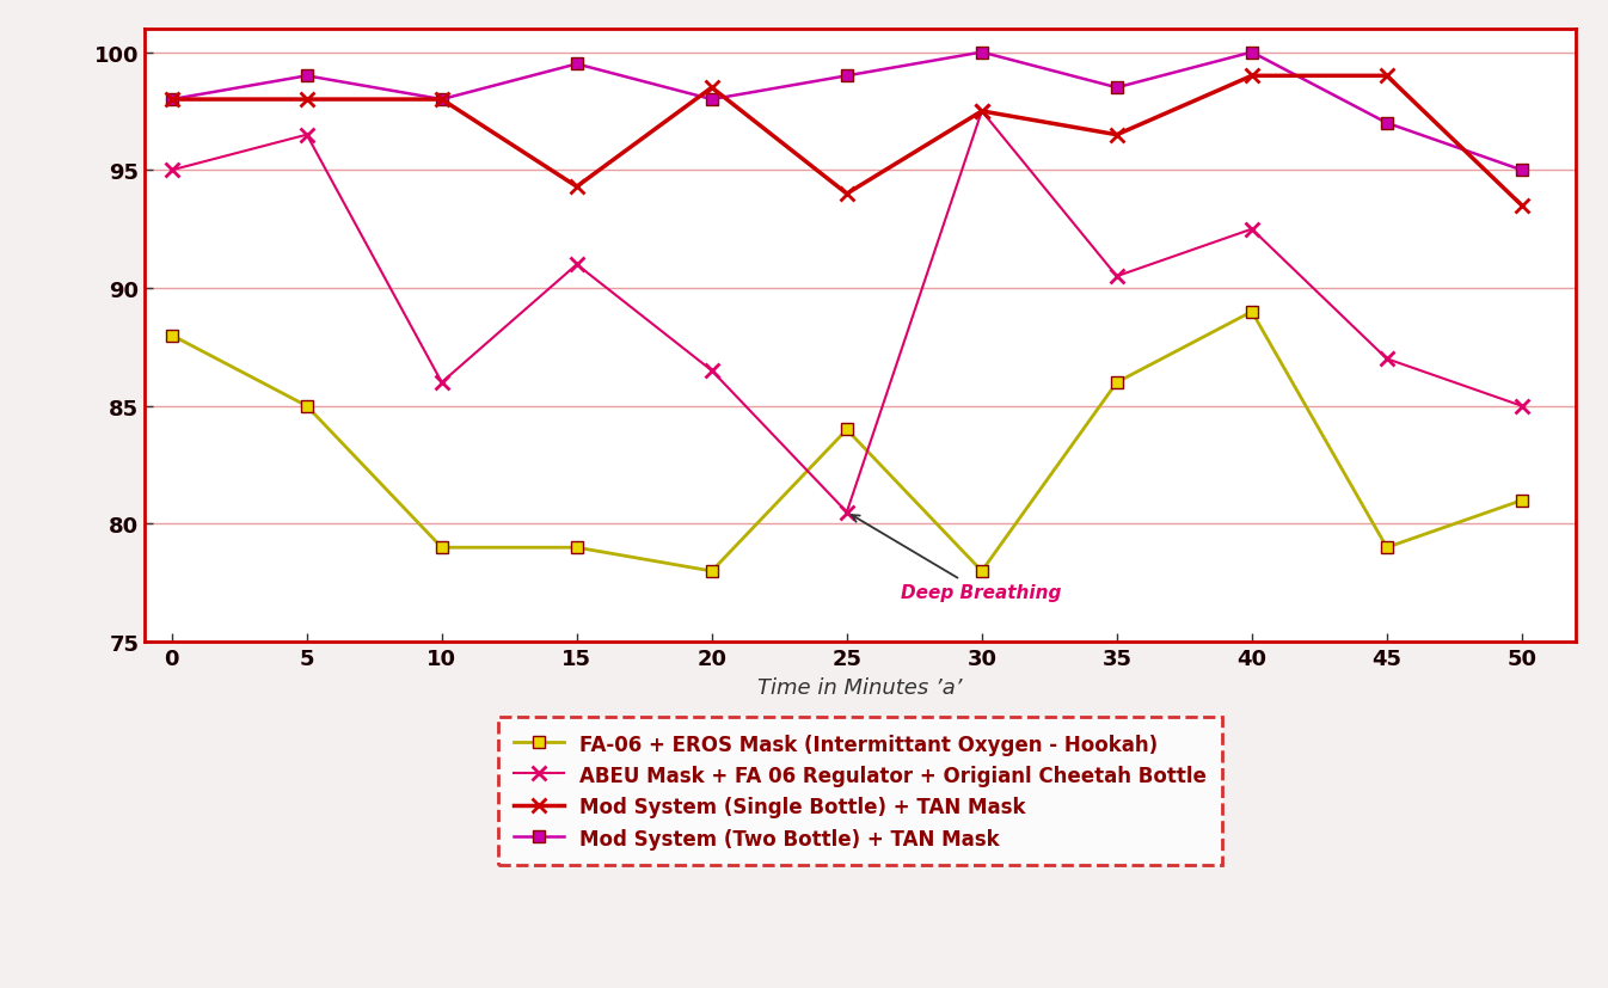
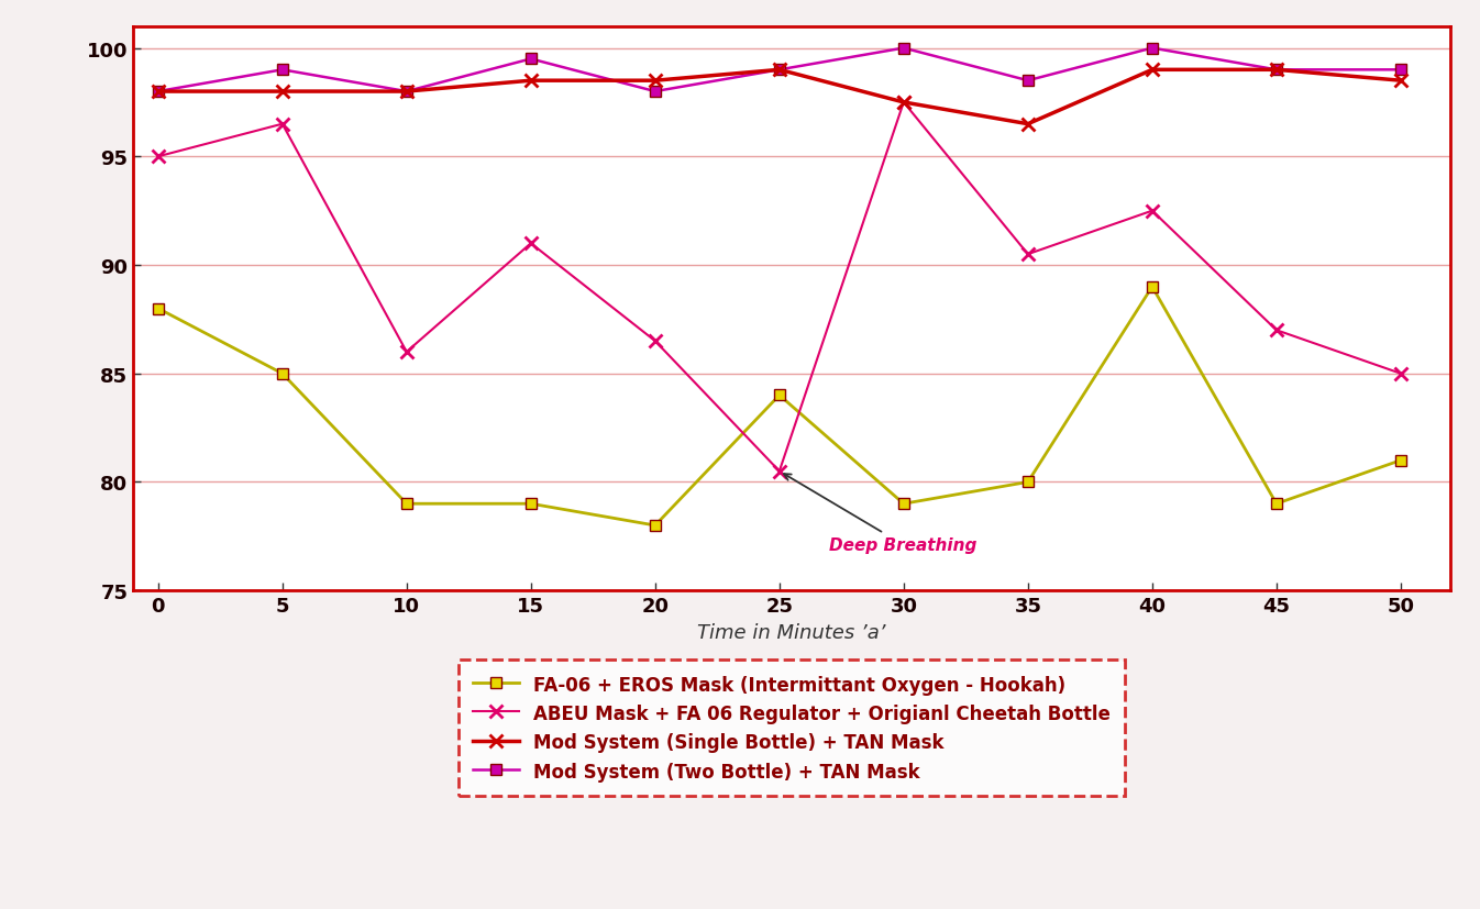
Mod System (Single Bottle) + TAN Mask/15: 94.3 -> 98.5
Mod System (Single Bottle) + TAN Mask/25: 94.0 -> 99.0
FA-06 + EROS Mask (Intermittant Oxygen - Hookah)/30: 78 -> 79
FA-06 + EROS Mask (Intermittant Oxygen - Hookah)/35: 86 -> 80
Mod System (Two Bottle) + TAN Mask/45: 97.0 -> 99.0
Mod System (Single Bottle) + TAN Mask/50: 93.5 -> 98.5
Mod System (Two Bottle) + TAN Mask/50: 95.0 -> 99.0
